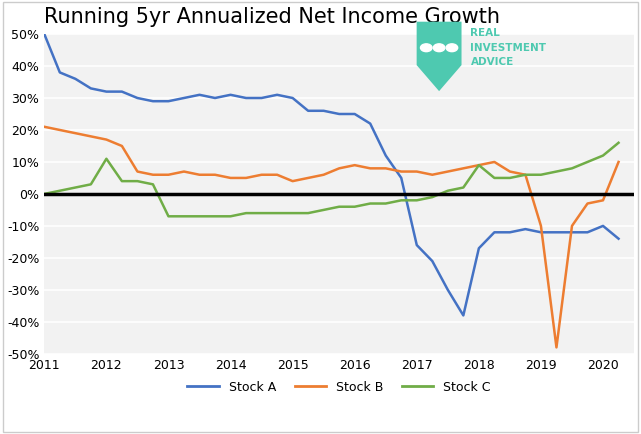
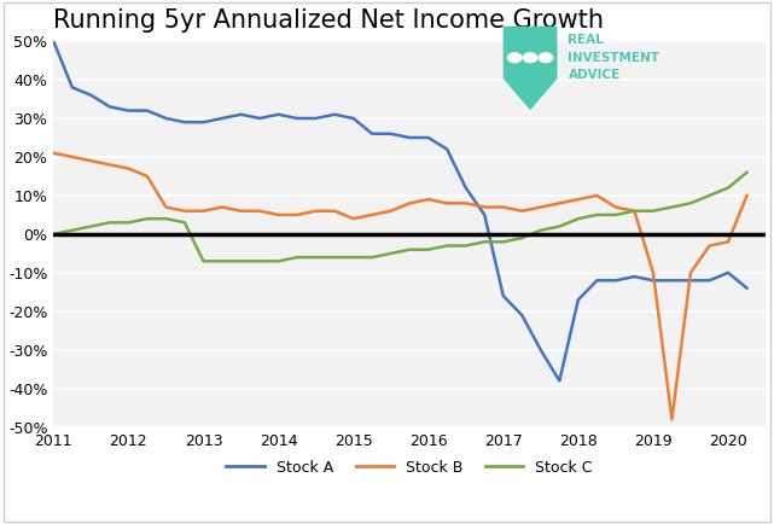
Stock C/2012: 11% -> 3%
Stock C/2018: 9% -> 4%
